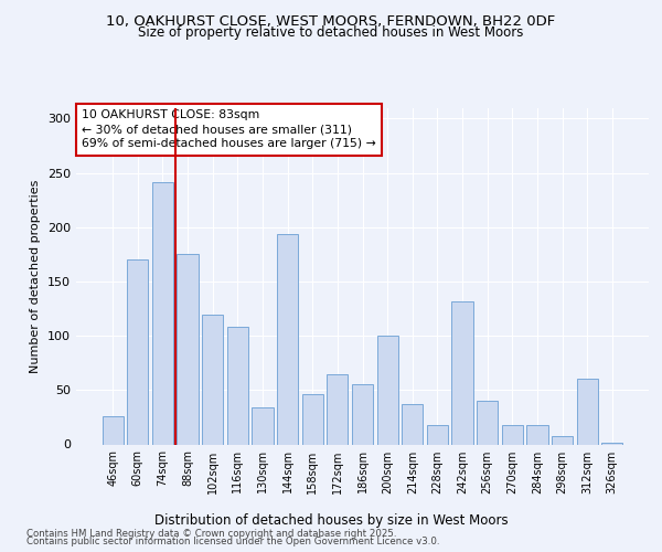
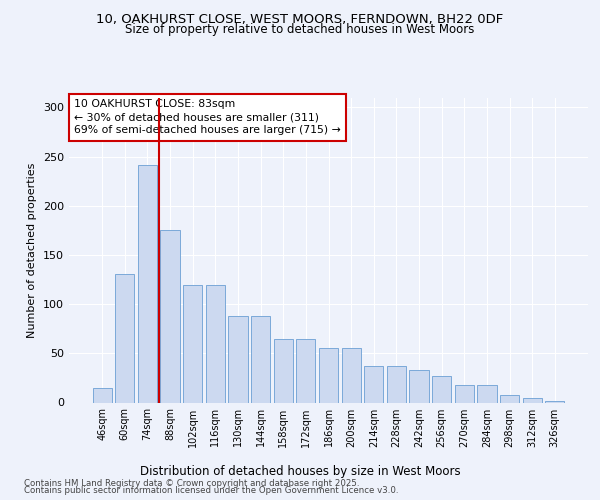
46sqm: 26 -> 15
60sqm: 170 -> 131
116sqm: 108 -> 119
130sqm: 34 -> 88
144sqm: 194 -> 88
158sqm: 46 -> 65
200sqm: 100 -> 55
228sqm: 18 -> 37
242sqm: 132 -> 33
256sqm: 40 -> 27
312sqm: 60 -> 5
